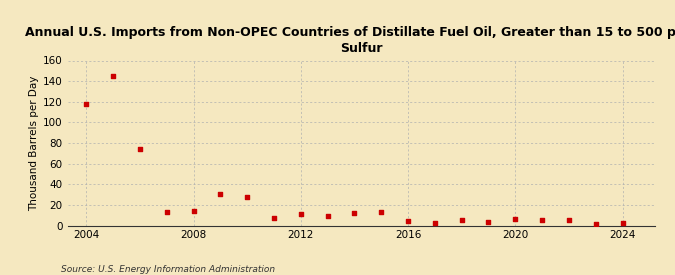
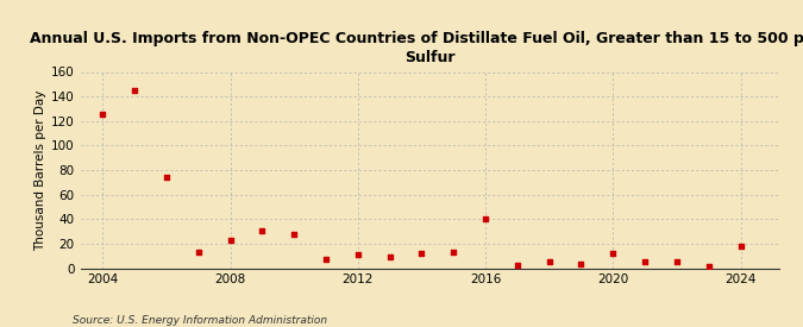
2004: 118 -> 126
2008: 14 -> 23
2016: 4 -> 40
2020: 6 -> 12
2024: 2 -> 18
